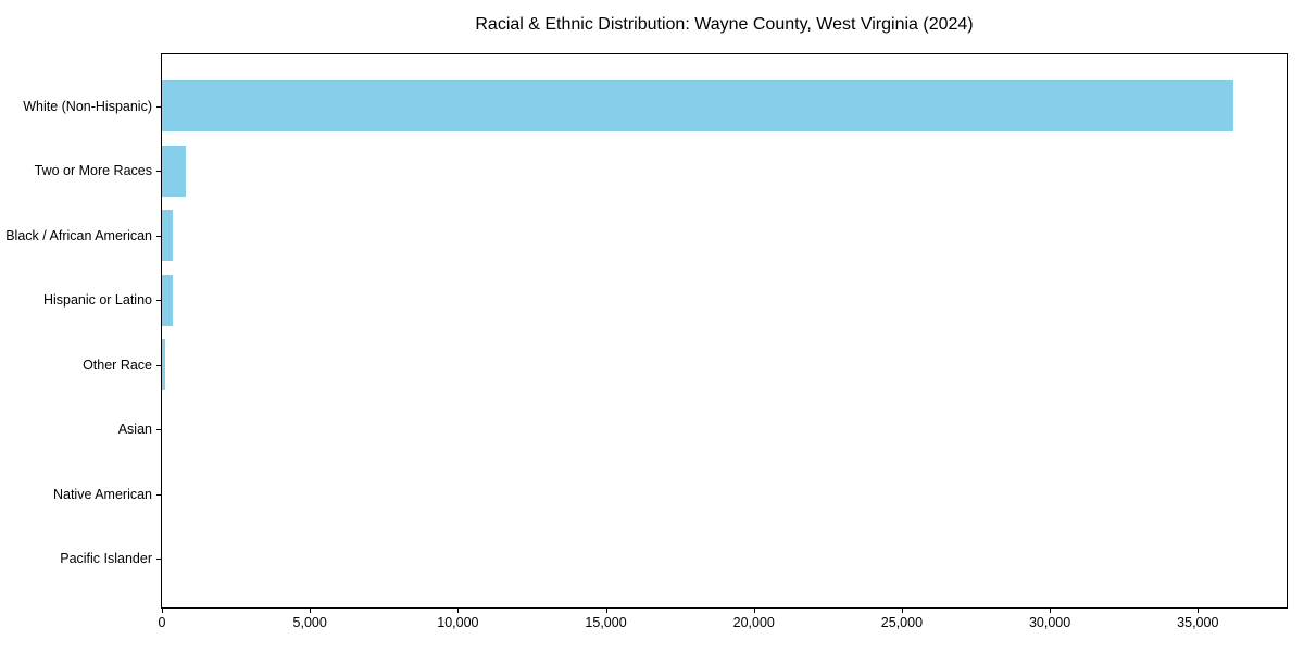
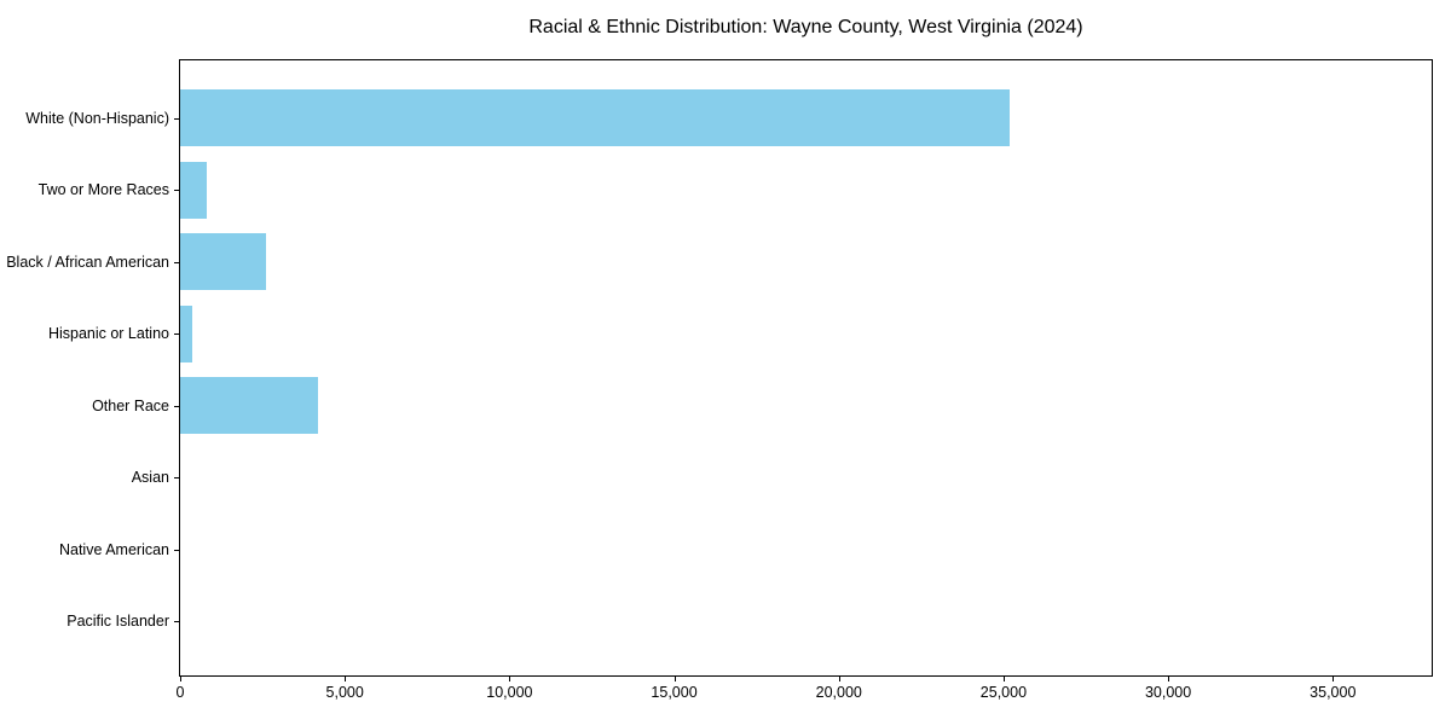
White (Non-Hispanic): 36200 -> 25200
Black / African American: 400 -> 2600
Other Race: 100 -> 4200
